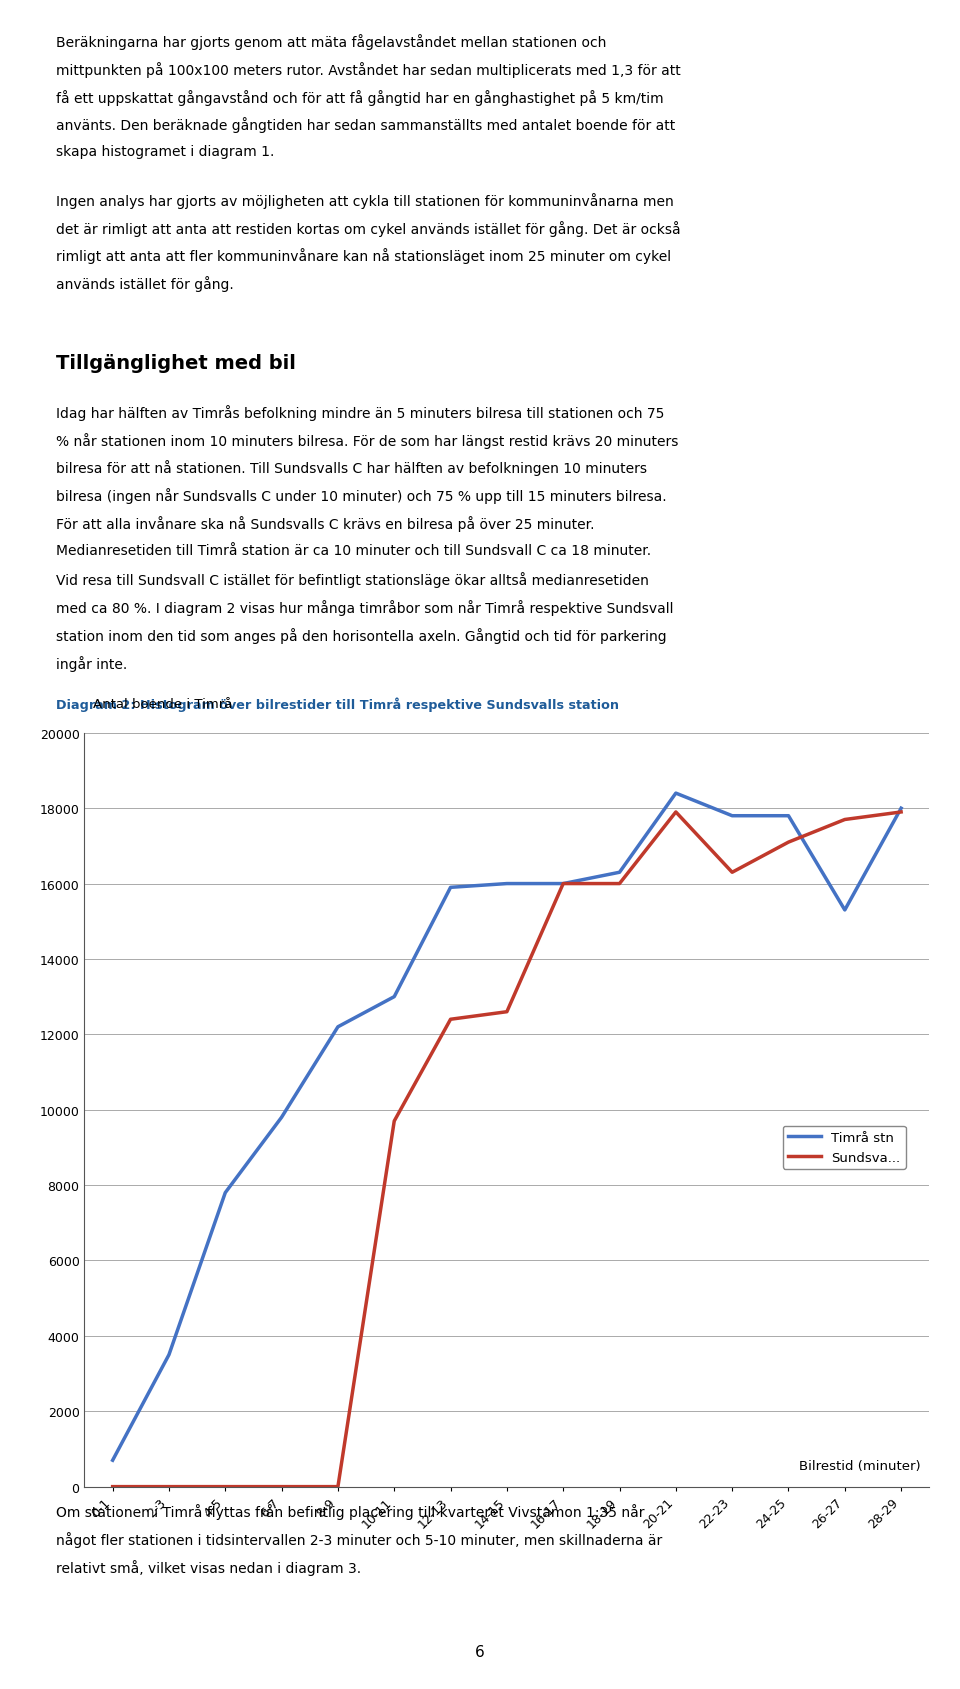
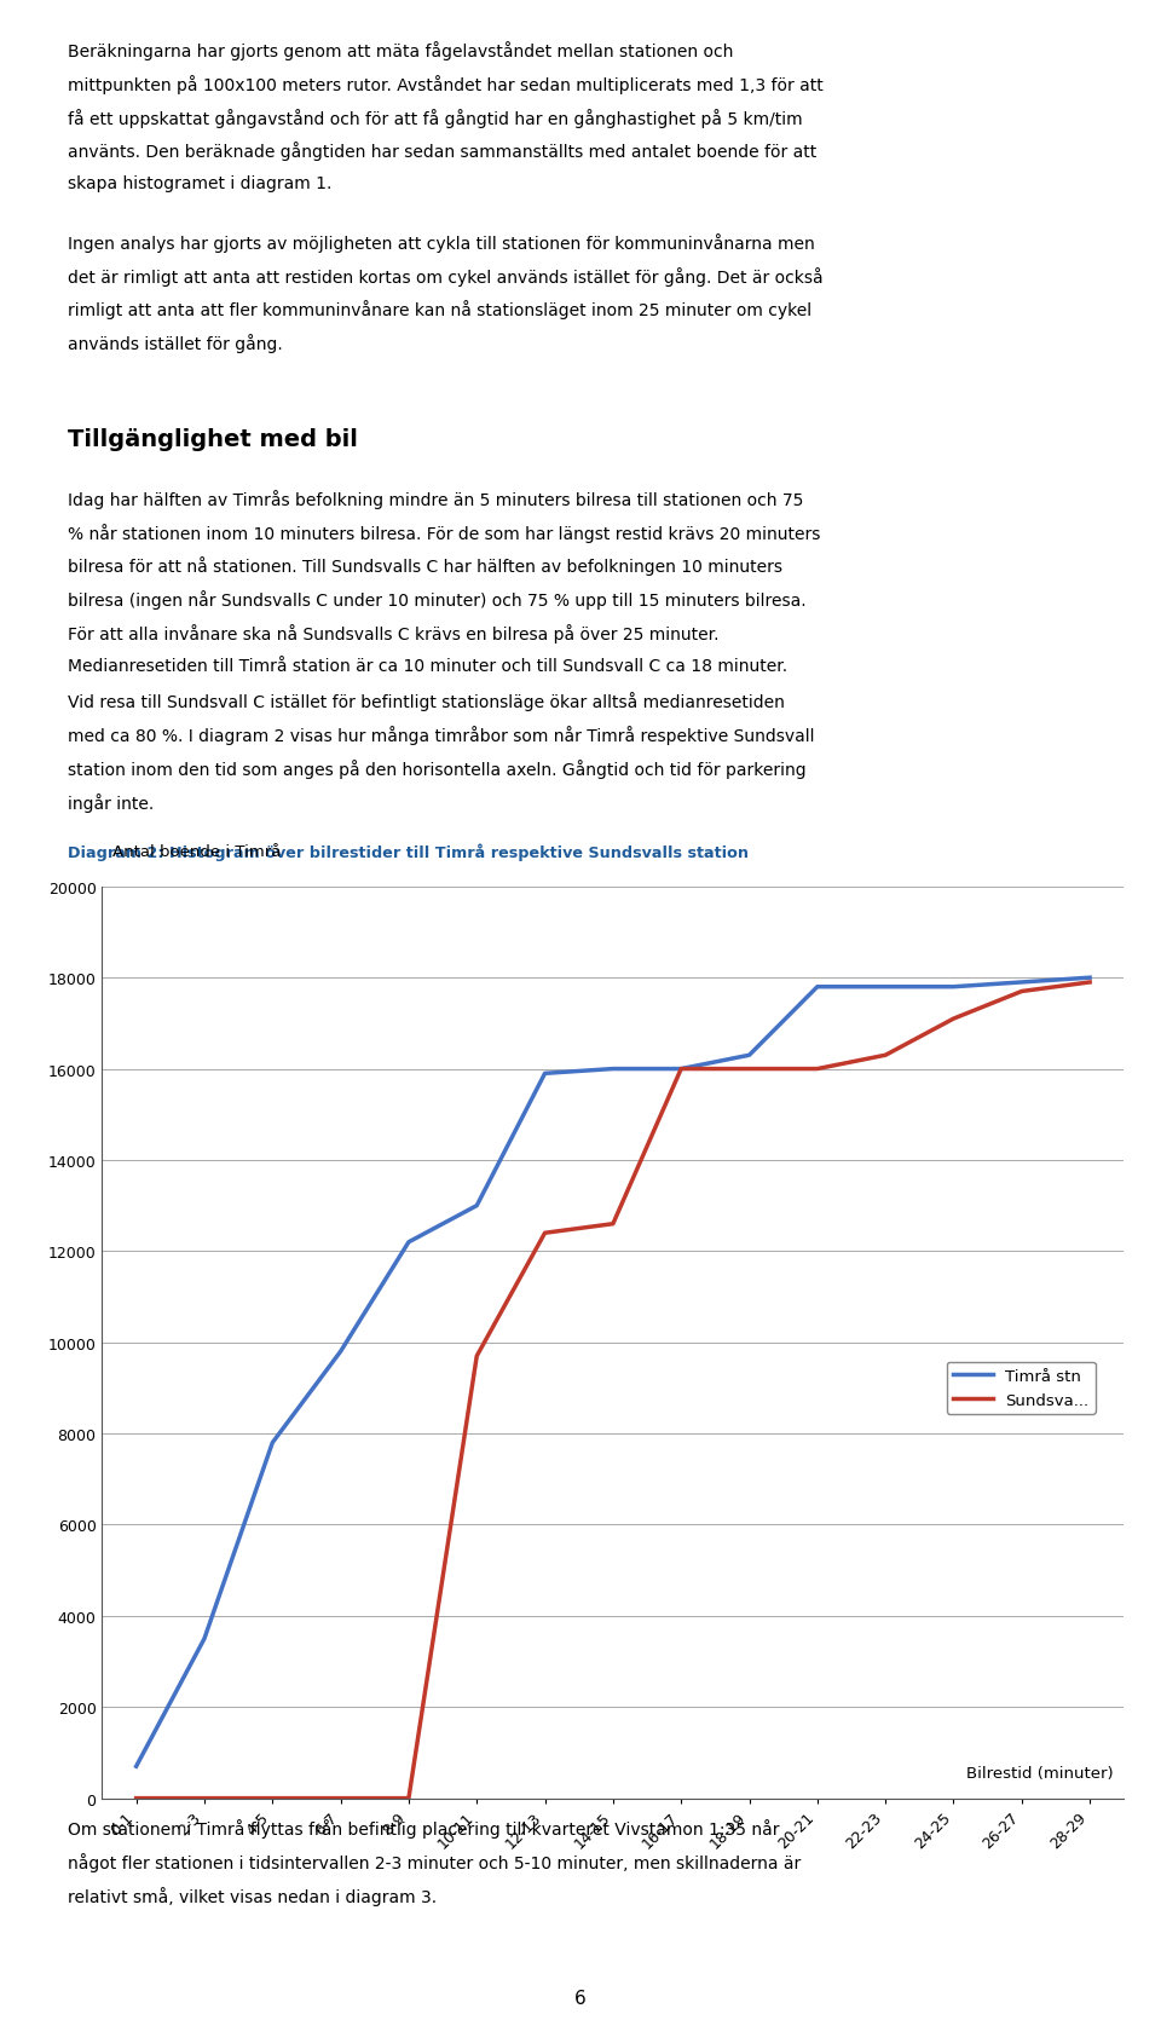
Timrå stn/20-21: 18400 -> 17800
Sundsva.../20-21: 17900 -> 16000
Timrå stn/26-27: 15300 -> 17900
